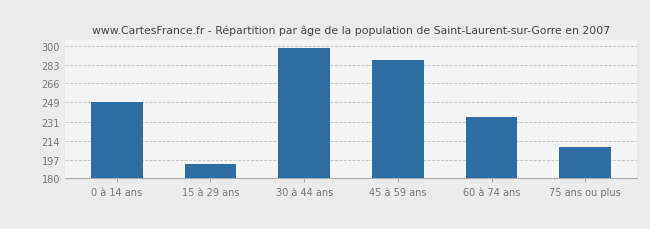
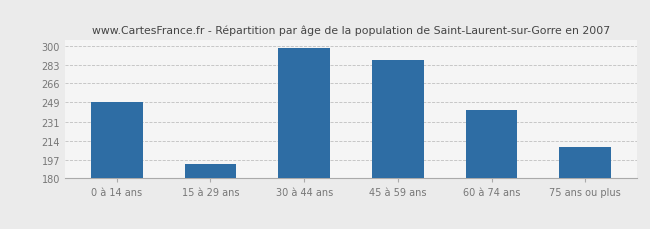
60 à 74 ans: 236 -> 242
